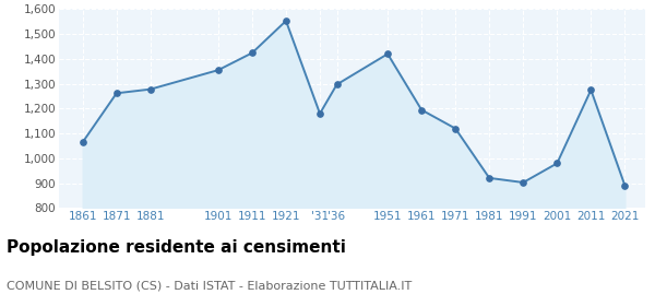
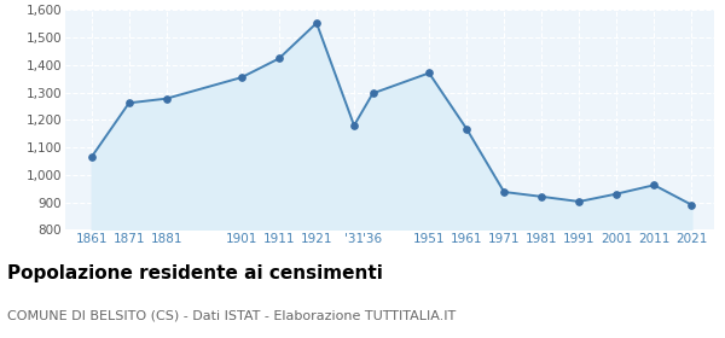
1951: 1,420 -> 1,371
1961: 1,195 -> 1,168
1971: 1,120 -> 938
2001: 980 -> 931
2011: 1,275 -> 963
